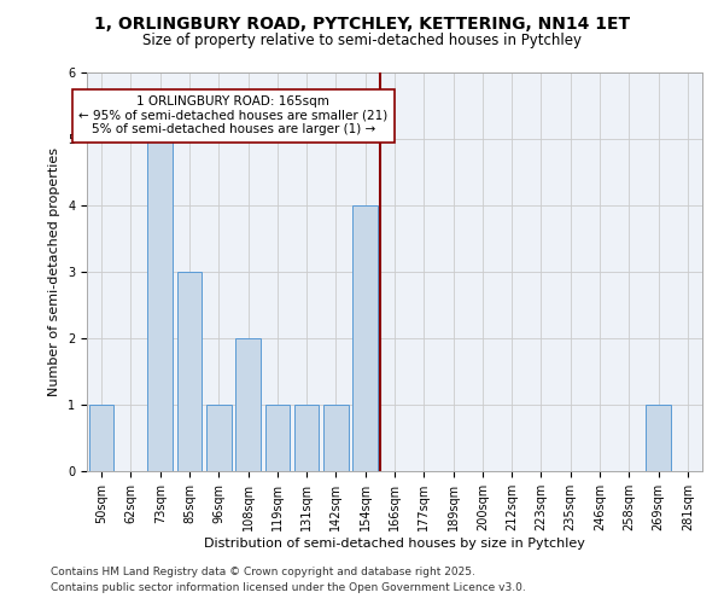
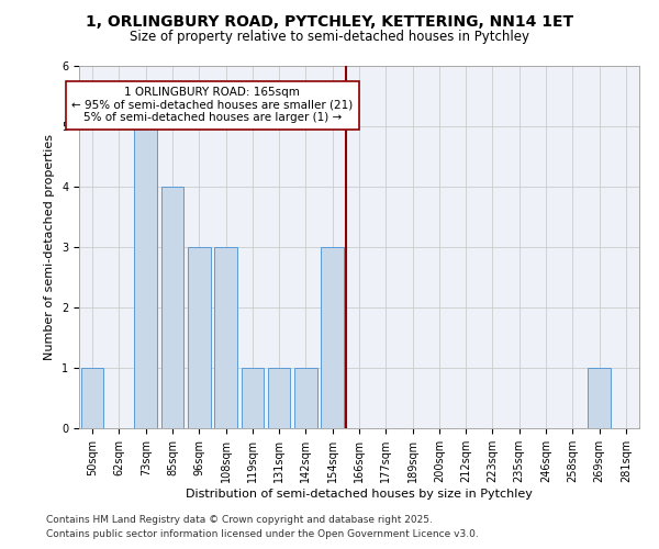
85sqm: 3 -> 4
96sqm: 1 -> 3
108sqm: 2 -> 3
154sqm: 4 -> 3
